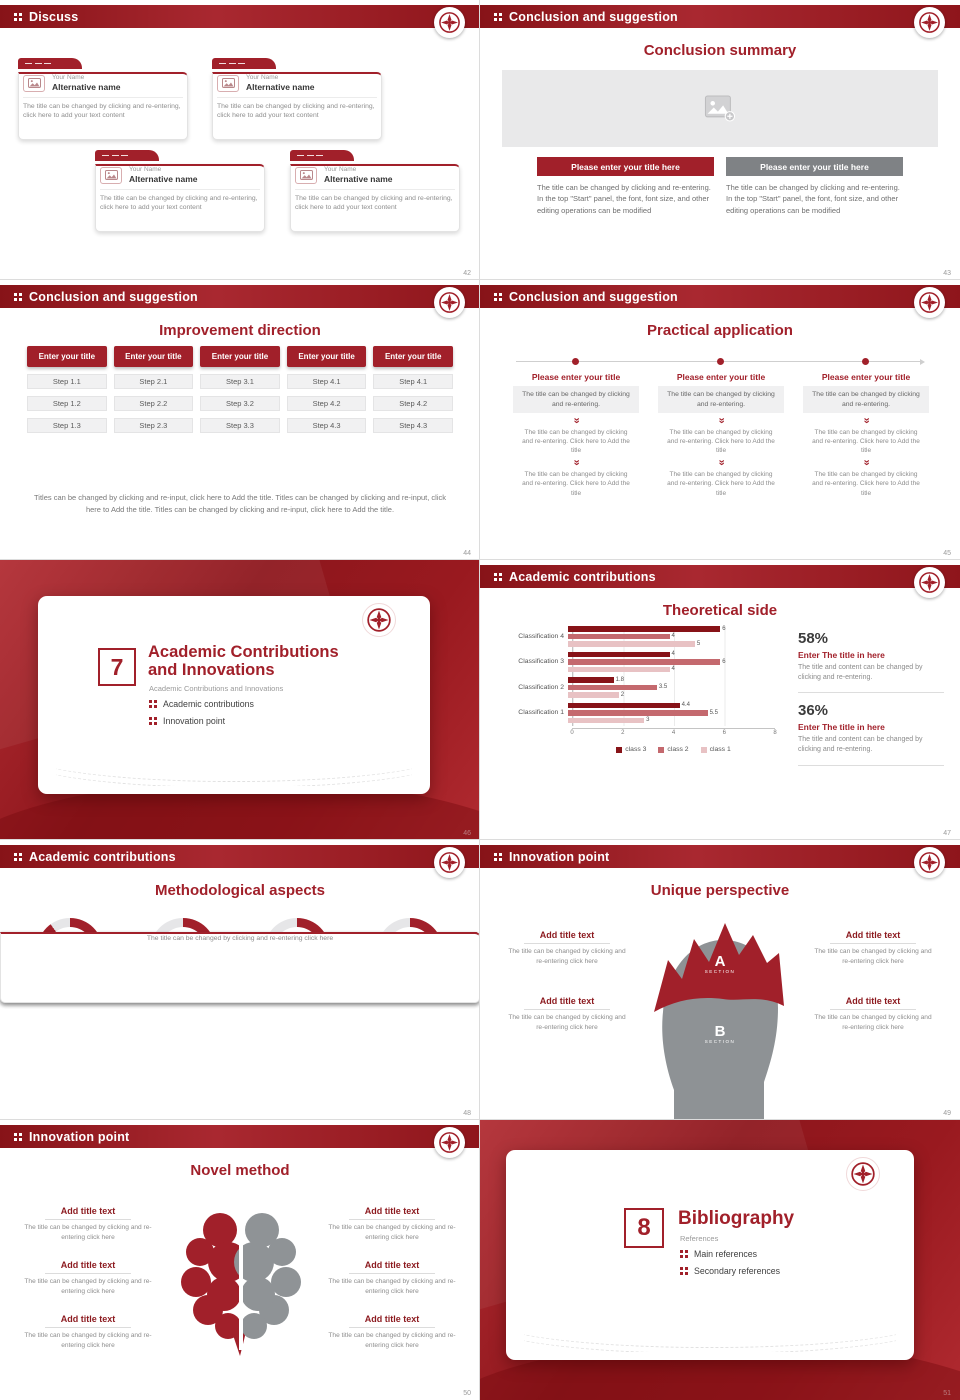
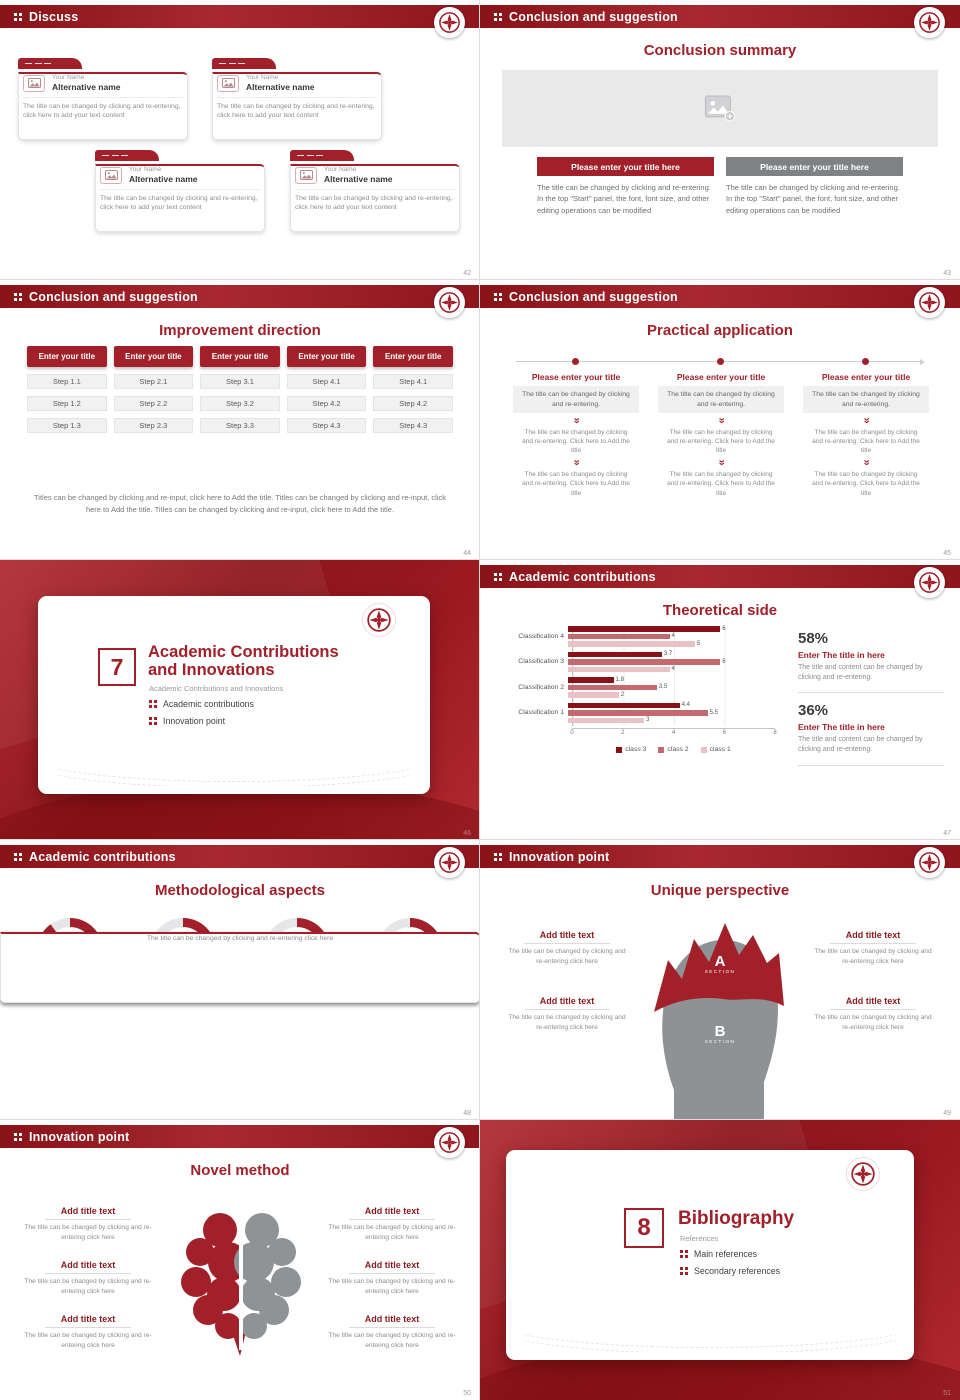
class 3/Classification 3: 4 -> 3.7
